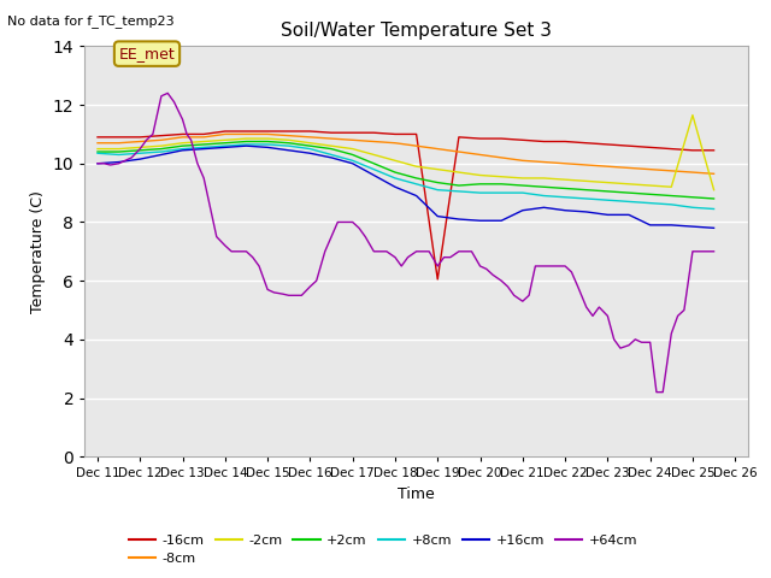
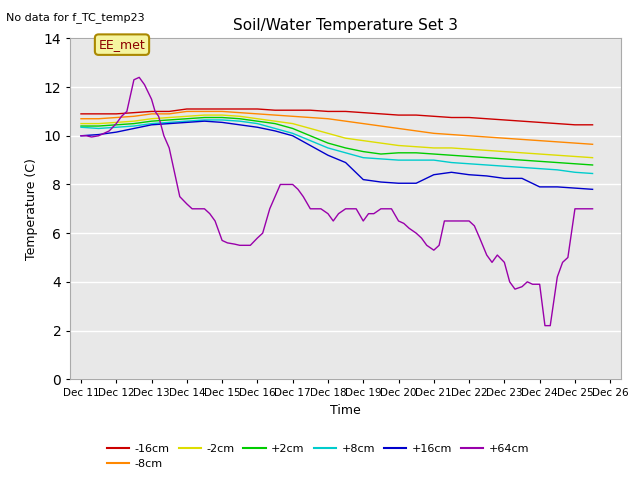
-16cm/Dec 19: 6.05 -> 10.95
-2cm/Dec 25: 11.65 -> 9.15
